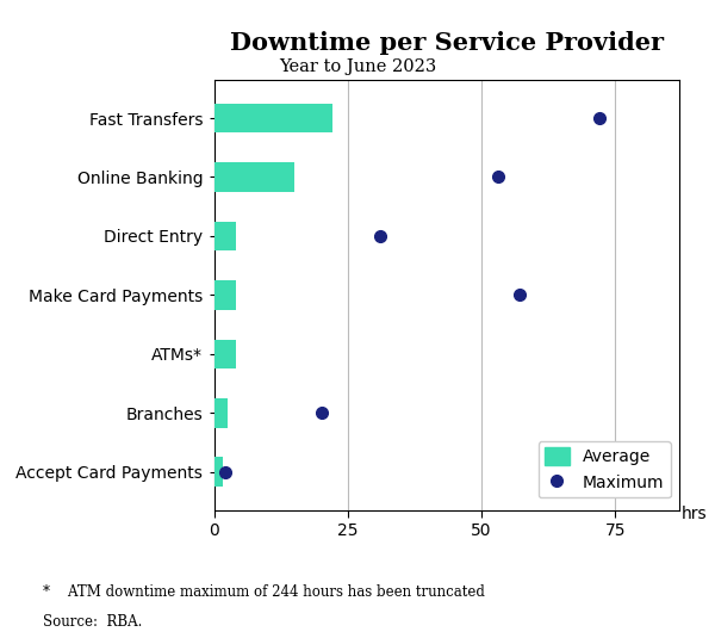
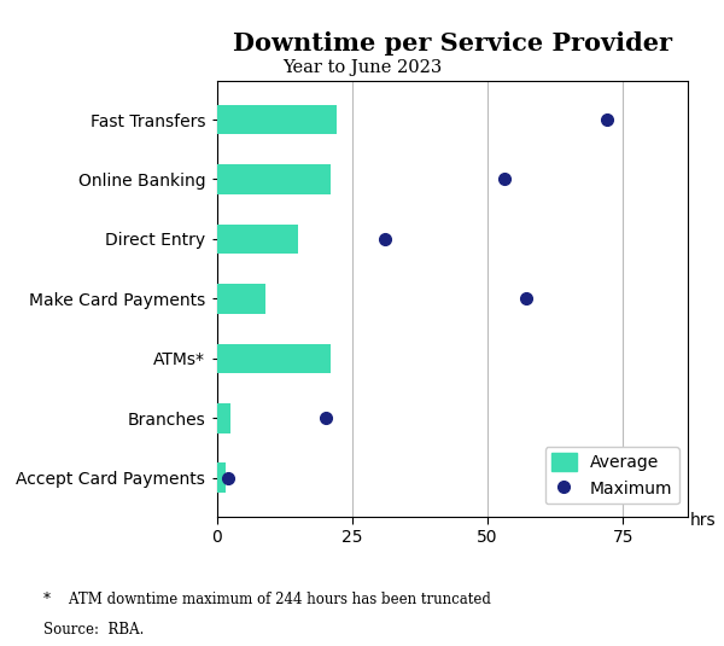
Online Banking: 15.0 -> 21.0
Direct Entry: 4.0 -> 15.0
Make Card Payments: 4.0 -> 9.0
ATMs*: 4.0 -> 21.0
